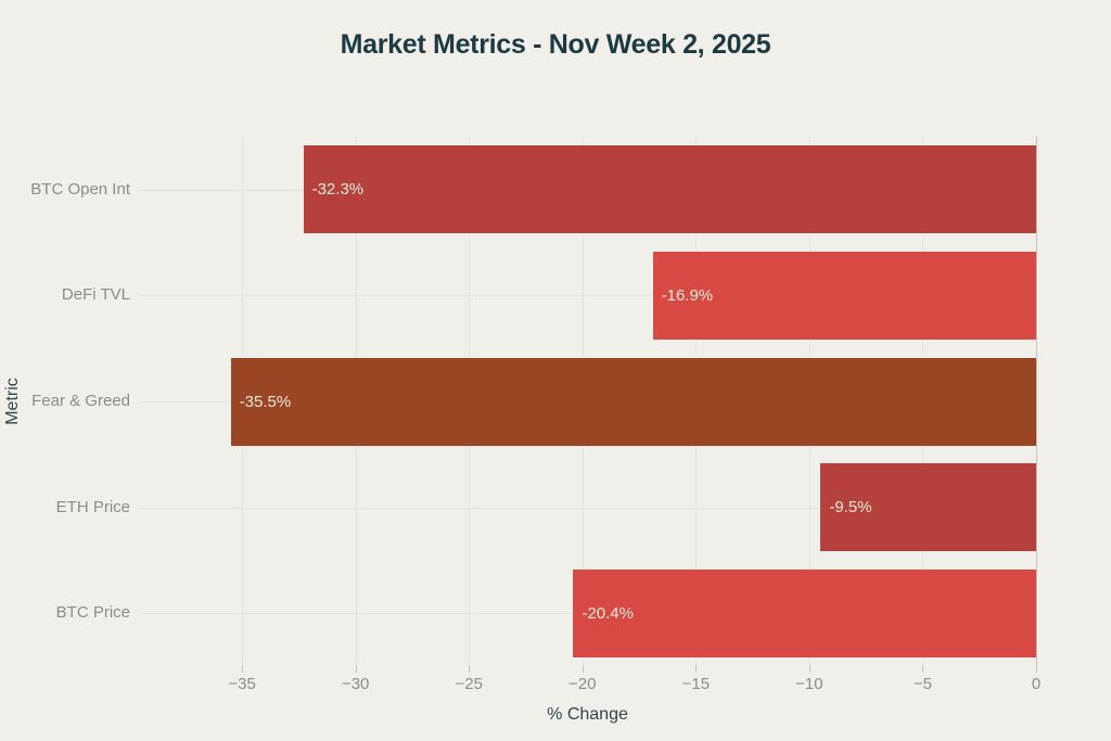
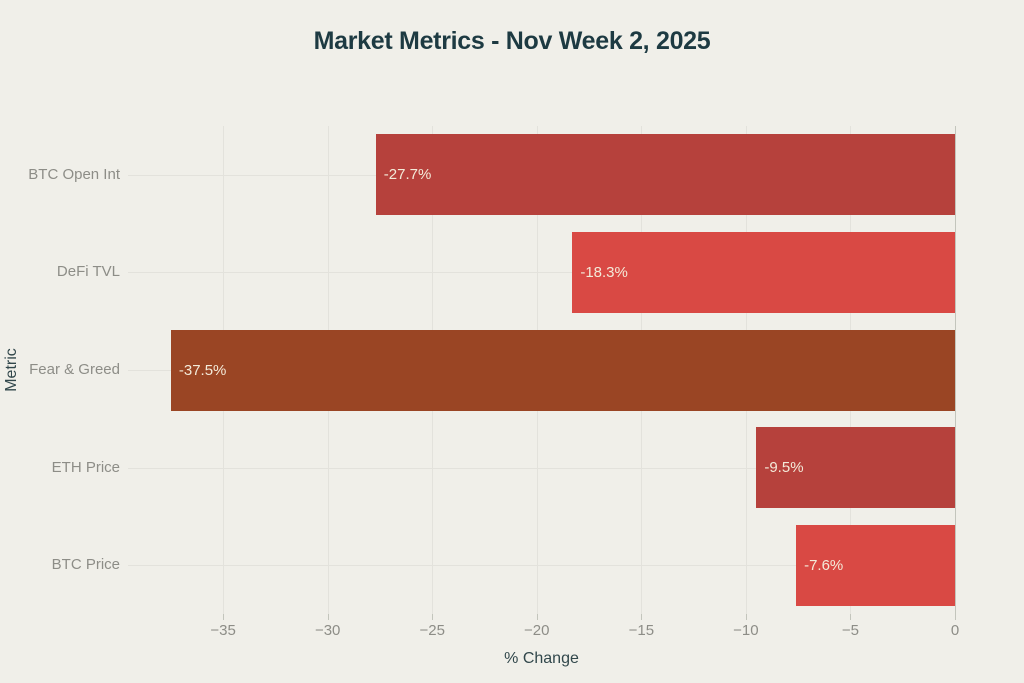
BTC Open Int: -32.3% -> -27.7%
DeFi TVL: -16.9% -> -18.3%
Fear & Greed: -35.5% -> -37.5%
BTC Price: -20.4% -> -7.6%
